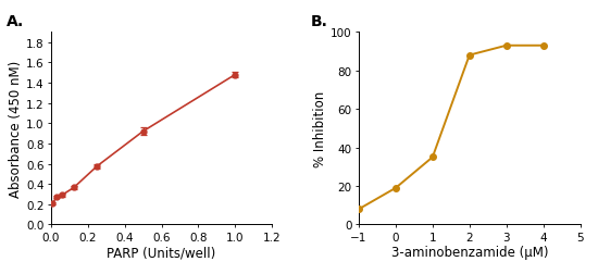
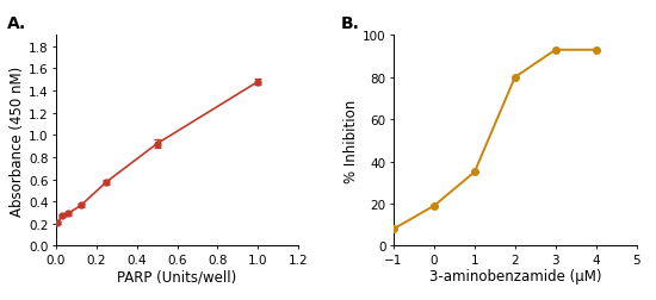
2: 88 -> 80
